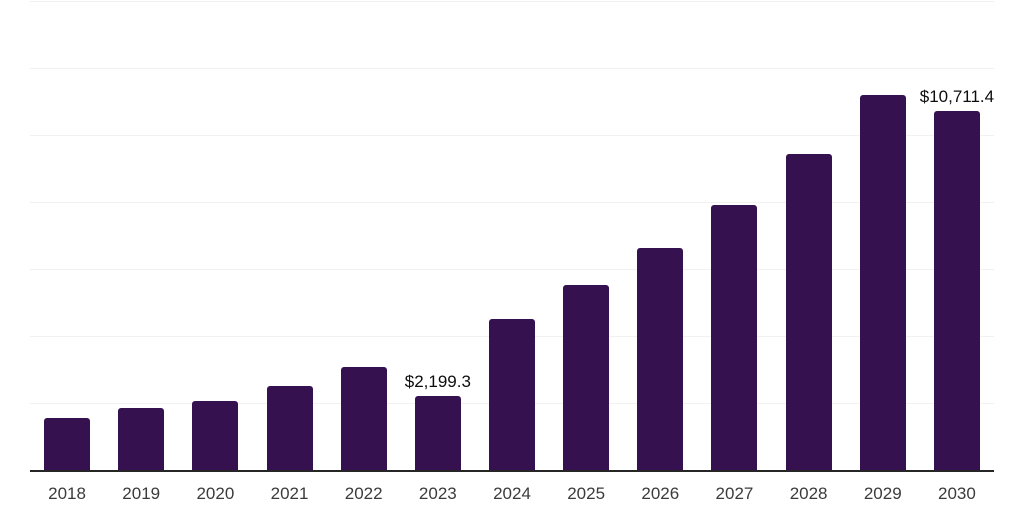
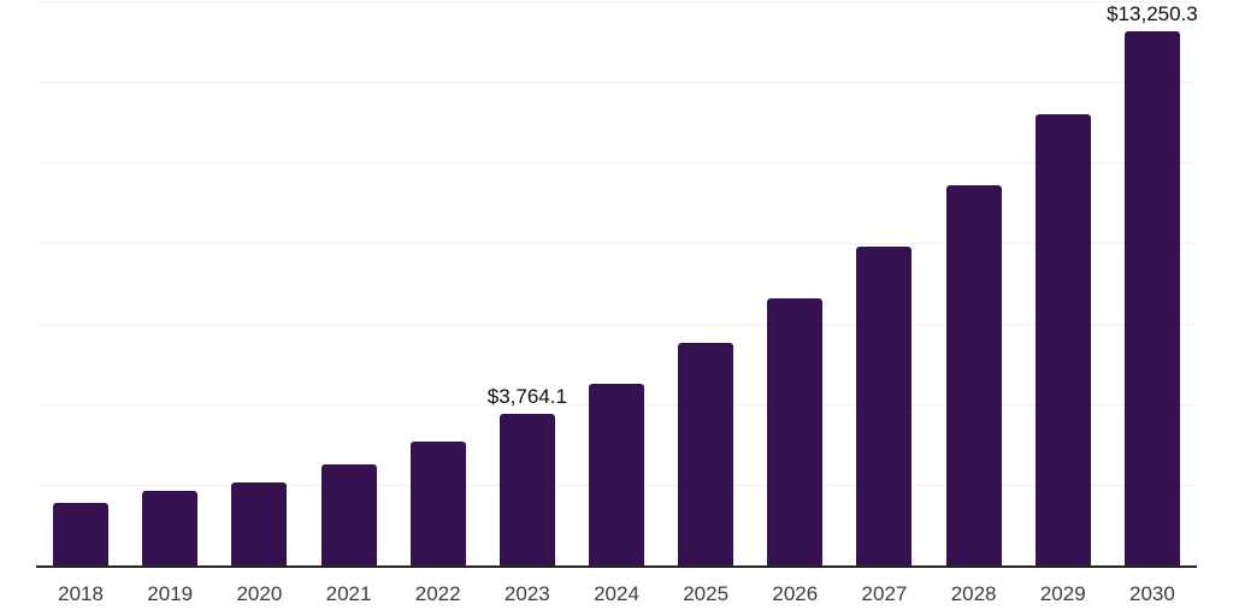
2023: $2,199.3 -> $3,764.1
2030: $10,711.4 -> $13,250.3
